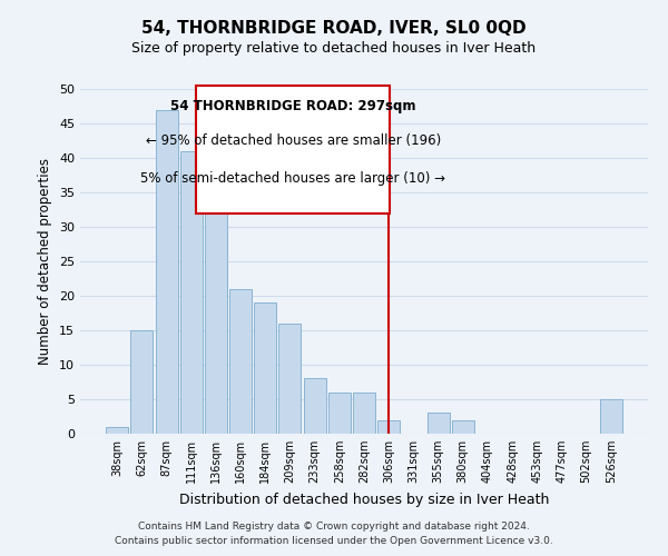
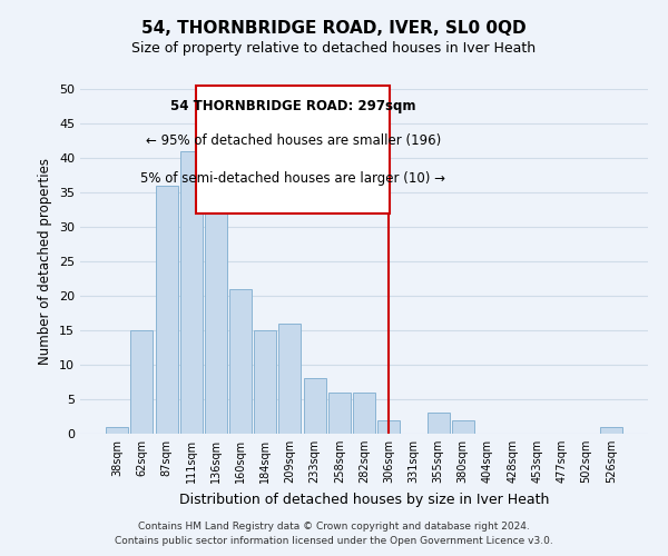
87sqm: 47 -> 36
184sqm: 19 -> 15
526sqm: 5 -> 1
